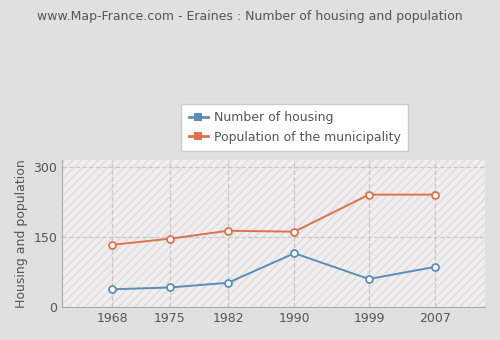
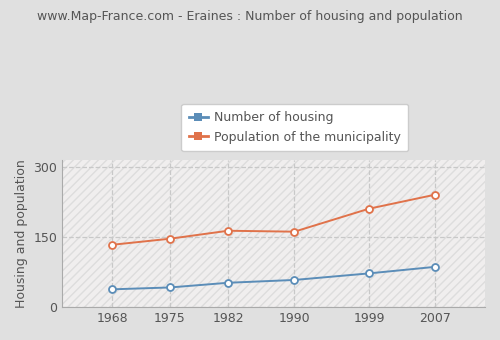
Number of housing/1990: 115 -> 58
Number of housing/1999: 60 -> 72
Population of the municipality/1999: 240 -> 210
